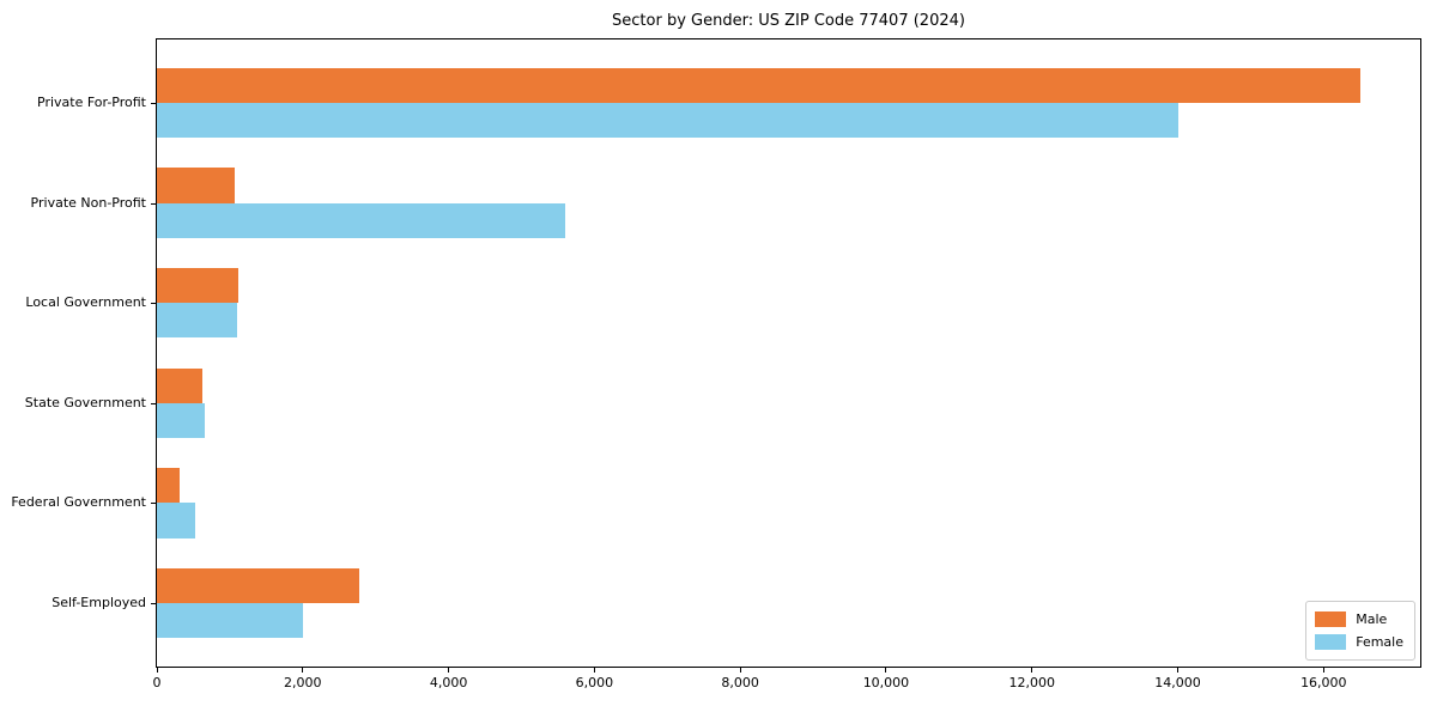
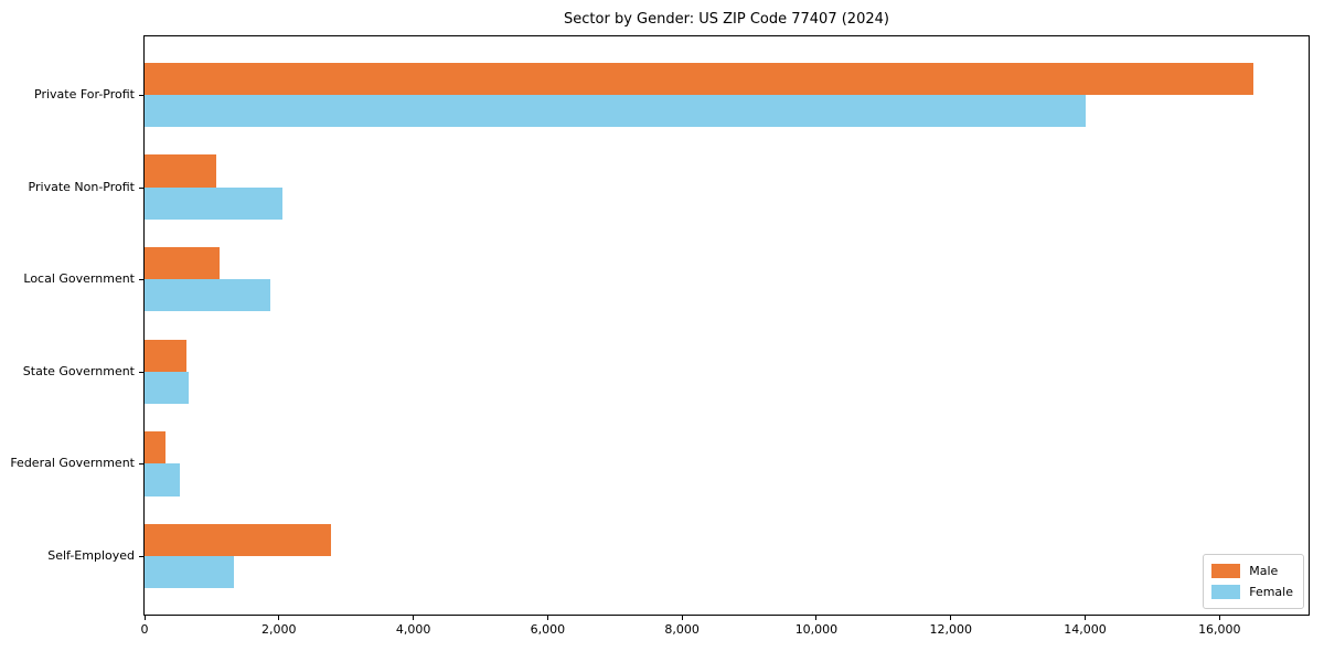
Female/Private Non-Profit: 5600 -> 2100
Female/Local Government: 1100 -> 1900
Female/Self-Employed: 2000 -> 1300
